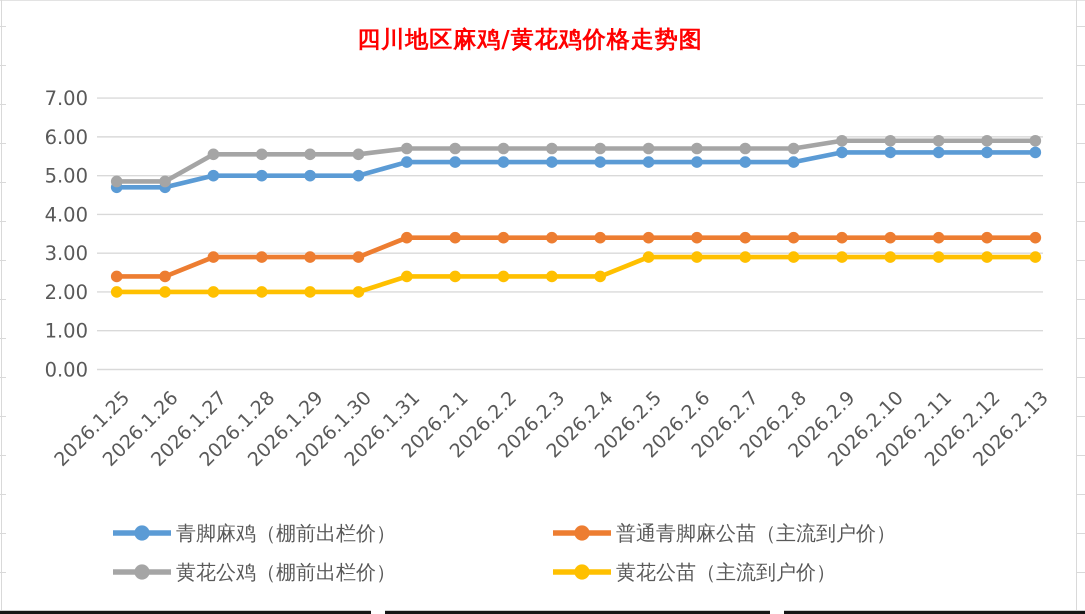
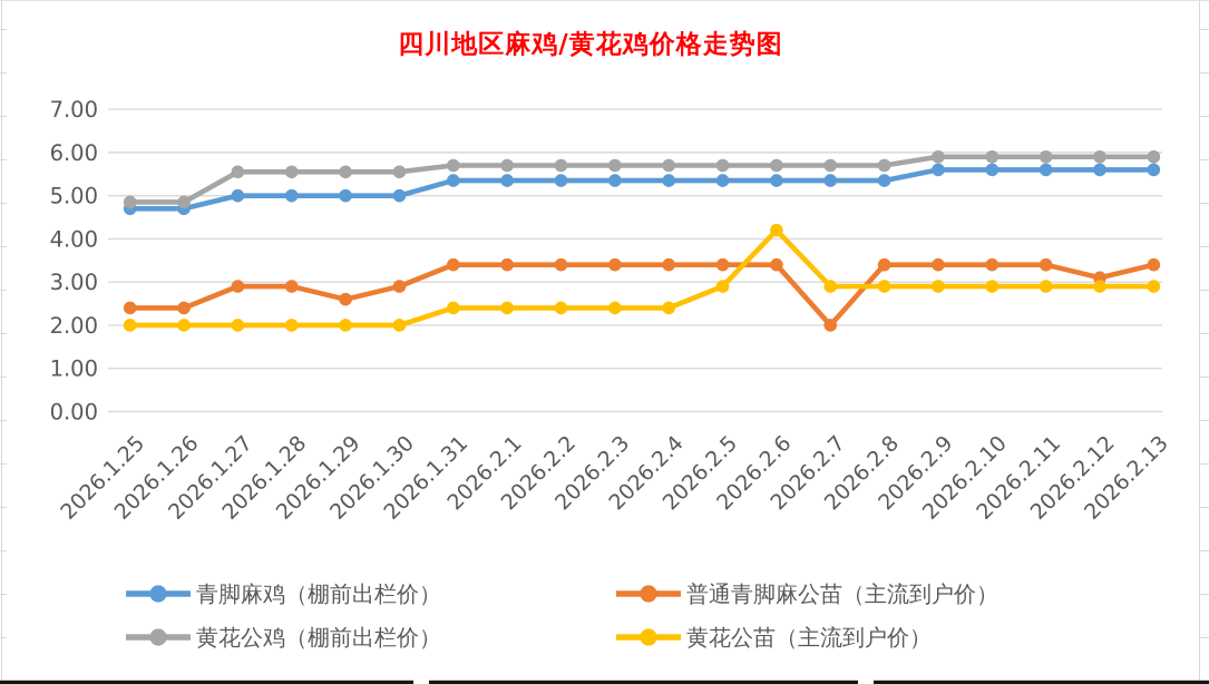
普通青脚麻公苗（主流到户价）/2026.1.29: 2.9 -> 2.6
黄花公苗（主流到户价）/2026.2.6: 2.9 -> 4.2
普通青脚麻公苗（主流到户价）/2026.2.7: 3.4 -> 2.0
普通青脚麻公苗（主流到户价）/2026.2.12: 3.4 -> 3.1
